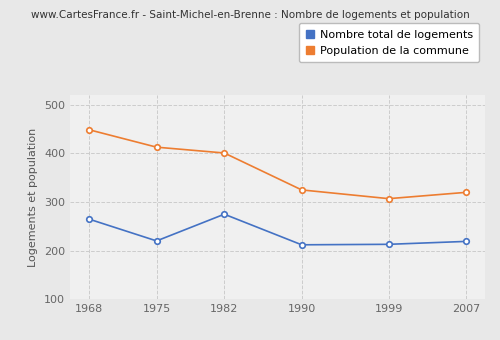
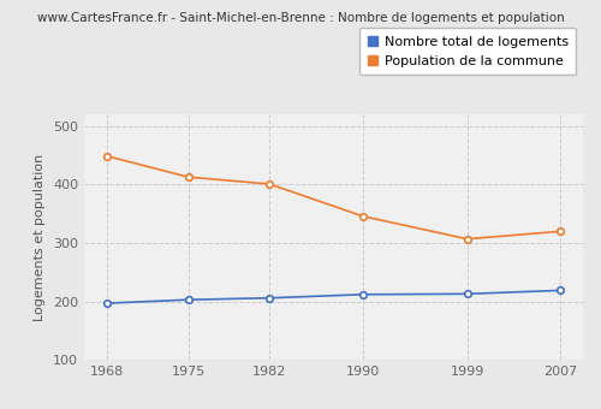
Nombre total de logements/1968: 265 -> 197
Nombre total de logements/1975: 220 -> 203
Nombre total de logements/1982: 275 -> 206
Population de la commune/1990: 325 -> 346
